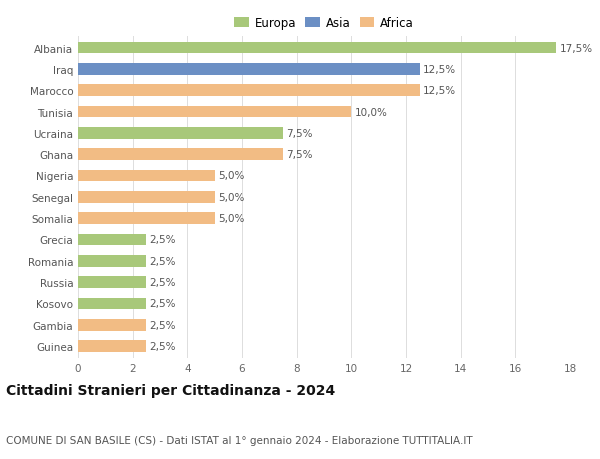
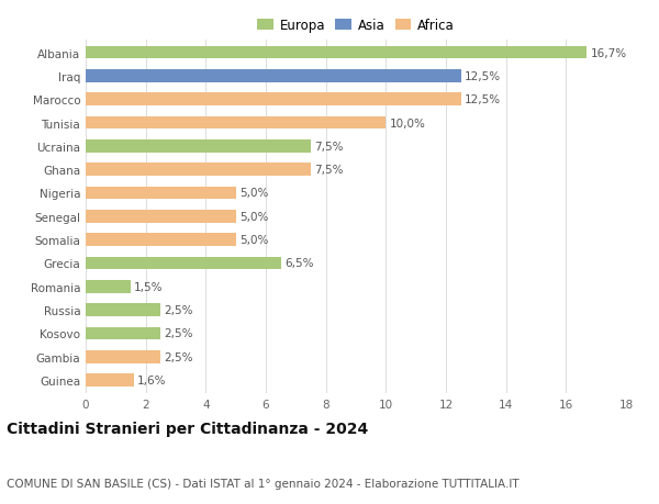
Albania: 17,5% -> 16,7%
Grecia: 2,5% -> 6,5%
Romania: 2,5% -> 1,5%
Guinea: 2,5% -> 1,6%
